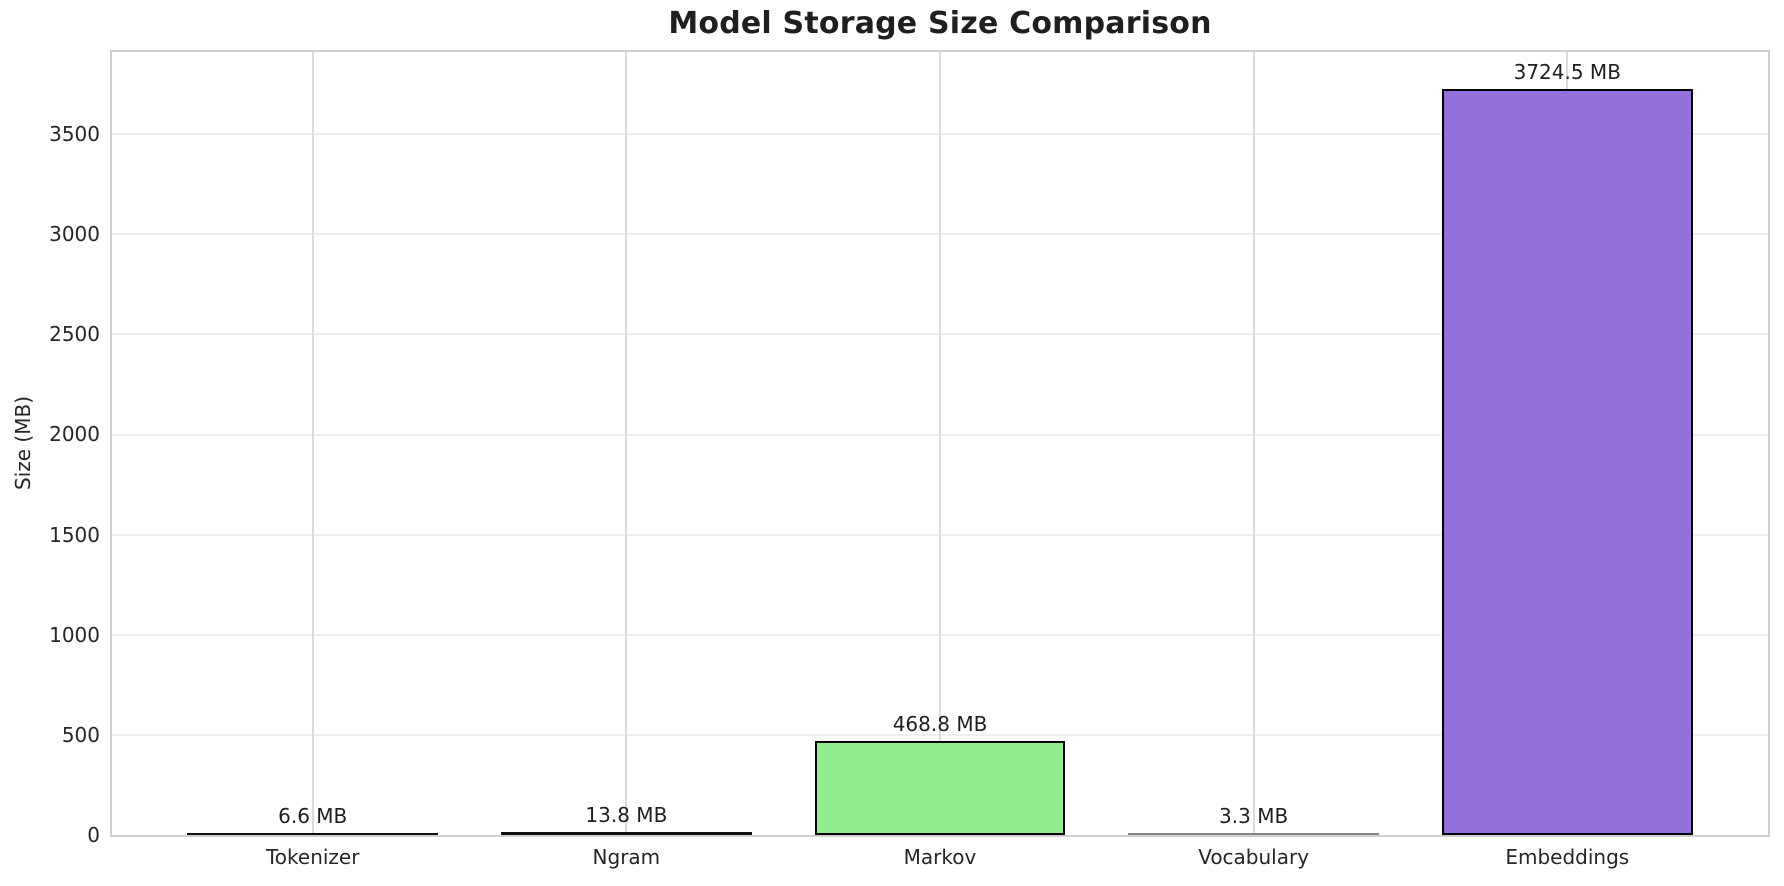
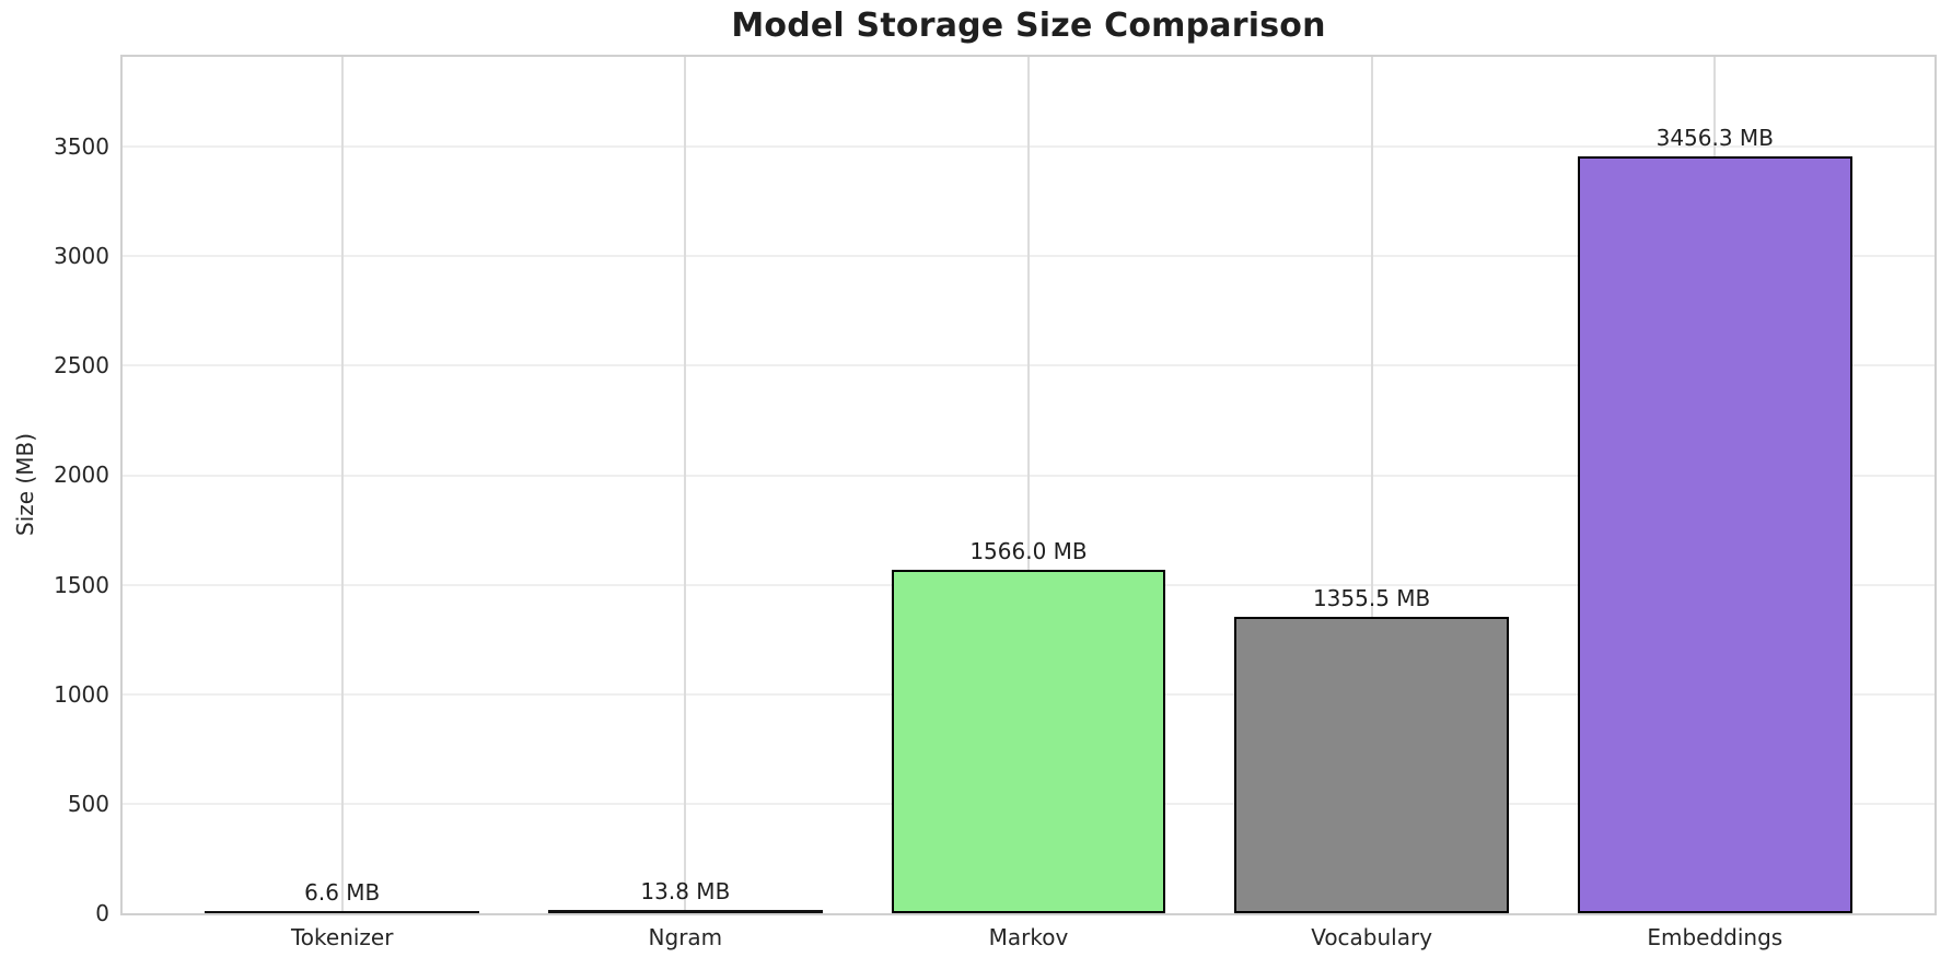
Markov: 468.8 -> 1566.0
Vocabulary: 3.3 -> 1355.5
Embeddings: 3724.5 -> 3456.3
